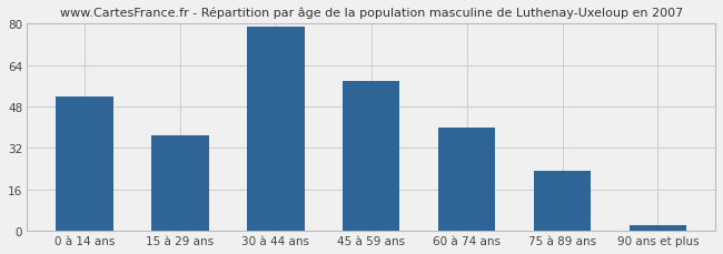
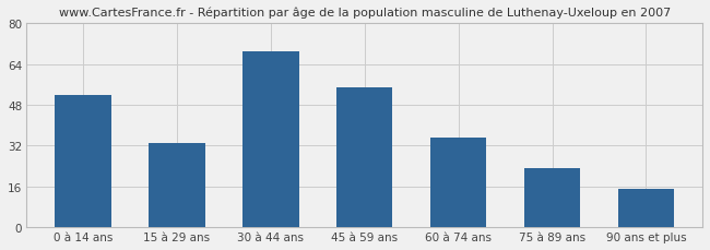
15 à 29 ans: 37 -> 33
30 à 44 ans: 79 -> 69
45 à 59 ans: 58 -> 55
60 à 74 ans: 40 -> 35
90 ans et plus: 2 -> 15
